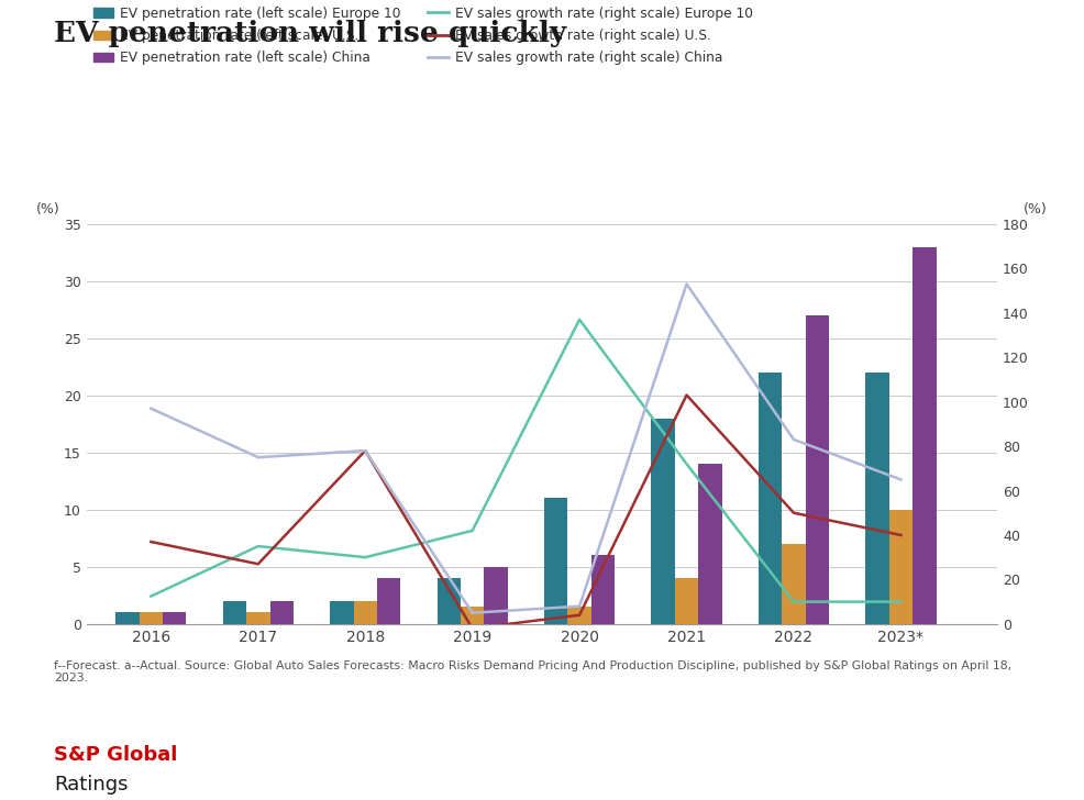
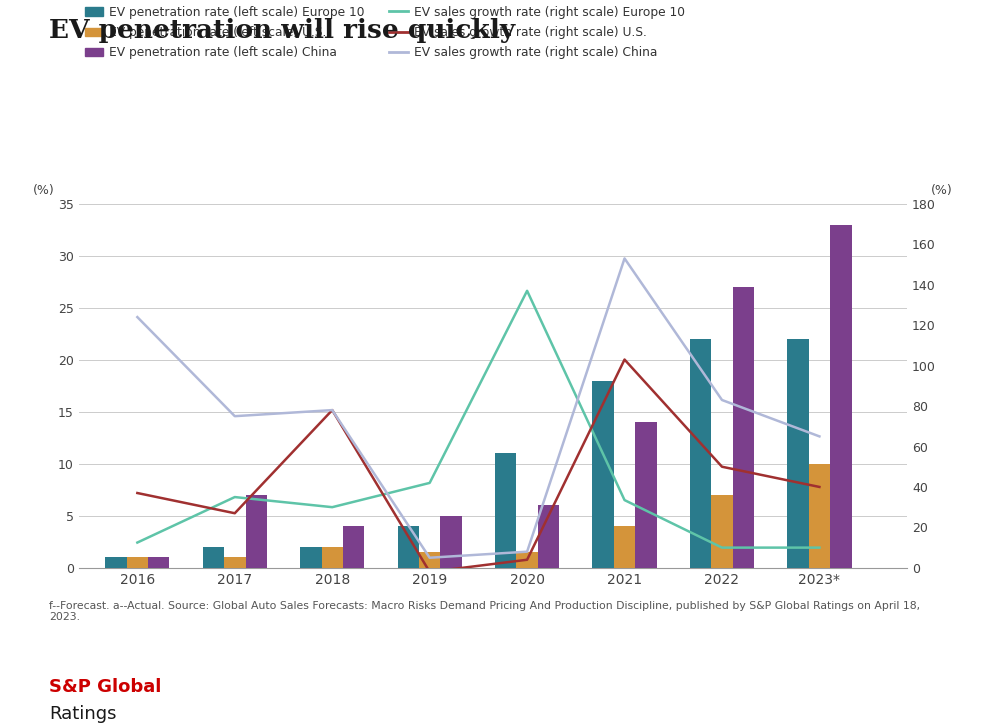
EV sales growth rate (right scale) China/2016: 97 -> 124
EV penetration rate (left scale) China/2017: 2 -> 7
EV sales growth rate (right scale) Europe 10/2021: 72.0 -> 33.5
